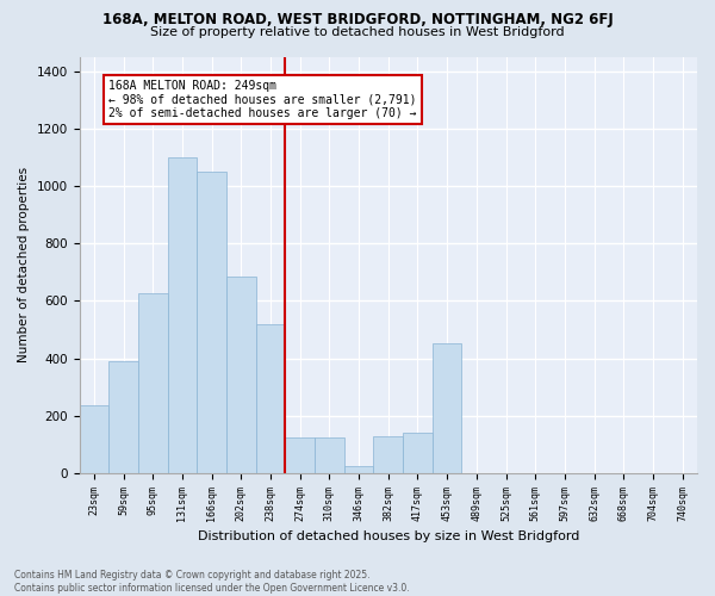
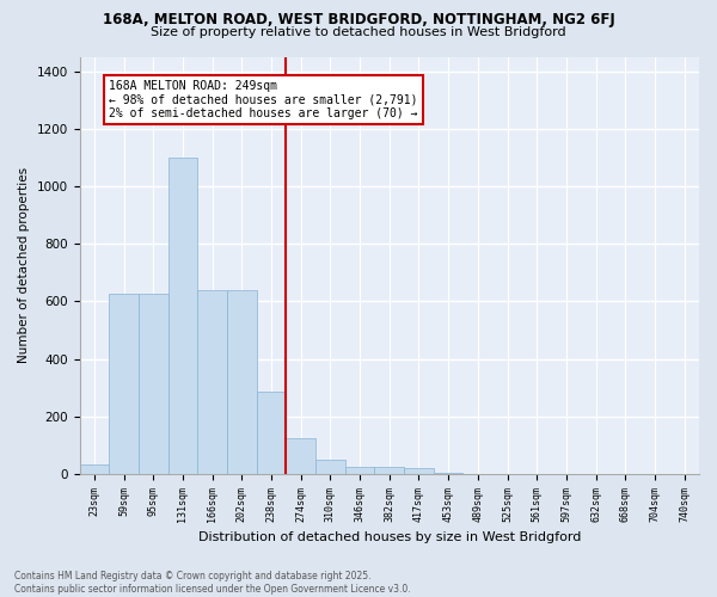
23sqm: 235 -> 35
59sqm: 390 -> 625
166sqm: 1050 -> 640
202sqm: 685 -> 640
238sqm: 520 -> 285
310sqm: 125 -> 50
382sqm: 130 -> 25
417sqm: 140 -> 20
453sqm: 450 -> 5
